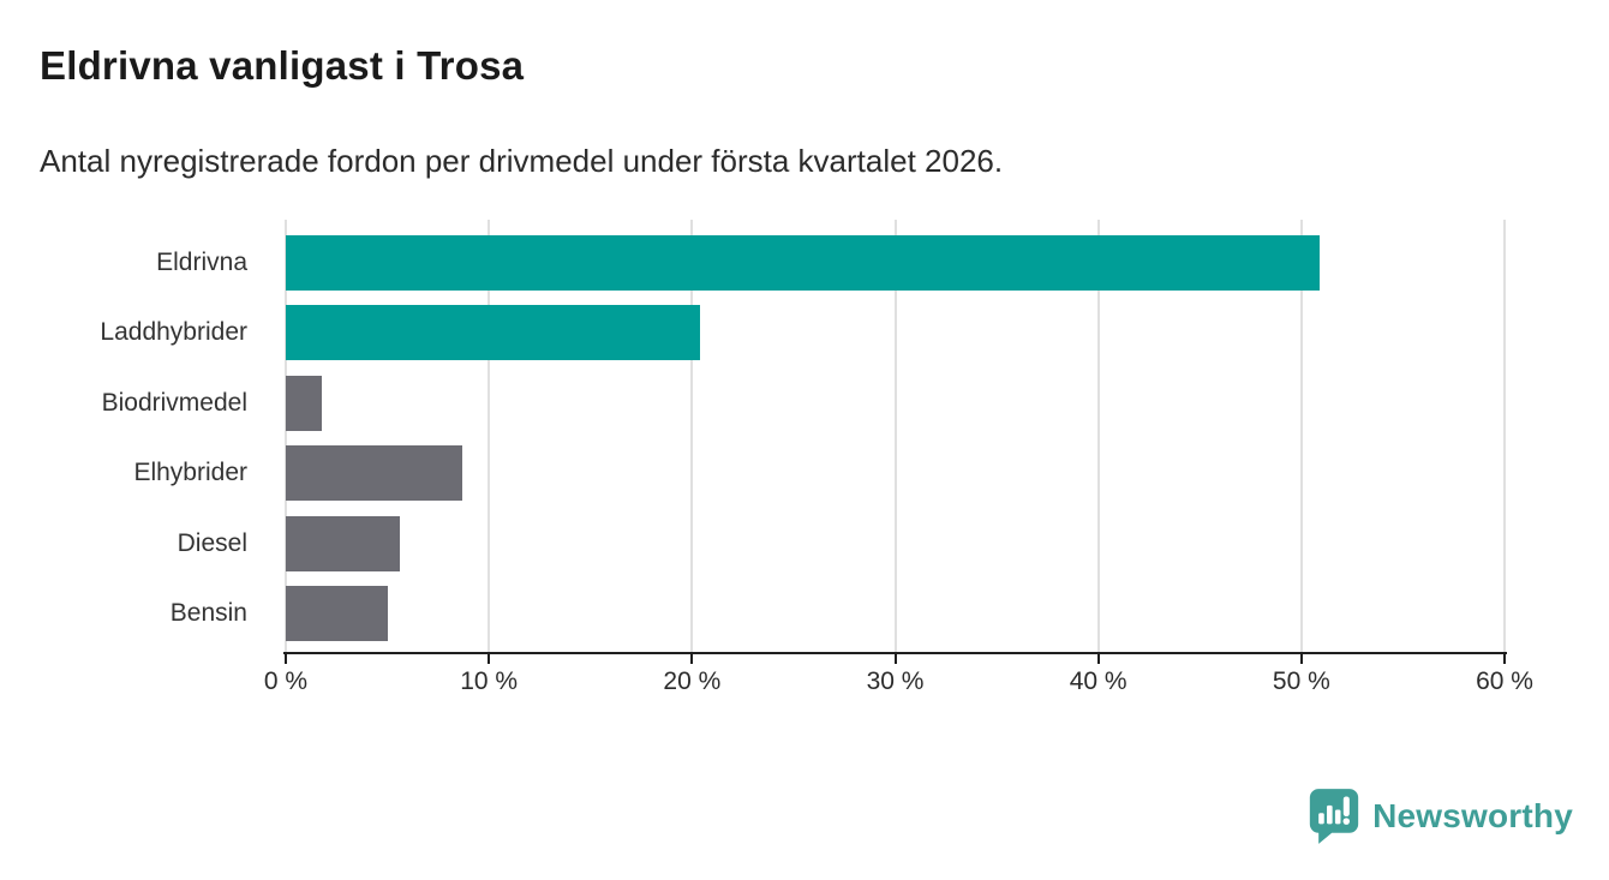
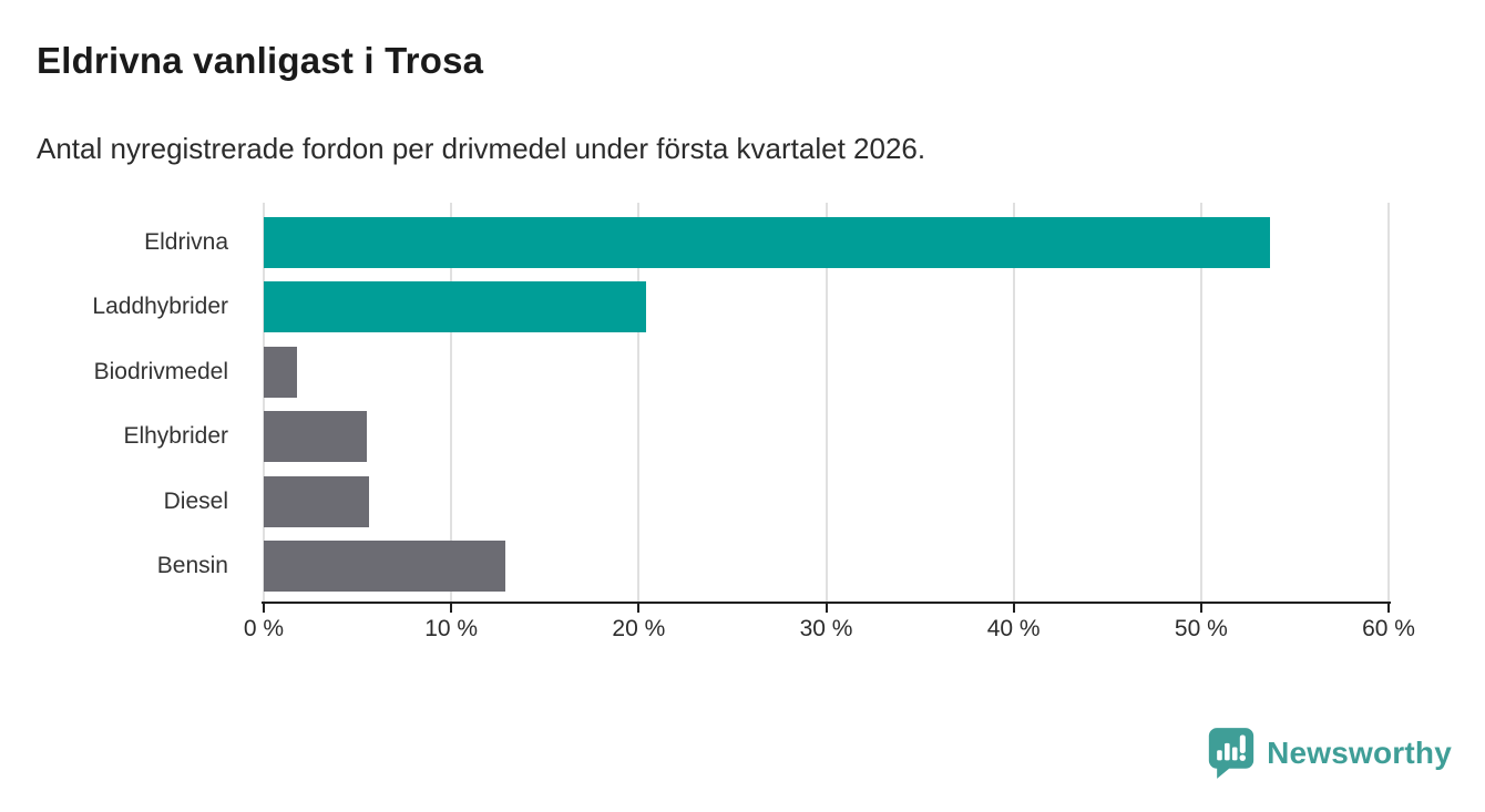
Eldrivna: 50.9% -> 53.7%
Elhybrider: 8.7% -> 5.5%
Bensin: 5.0% -> 12.9%
